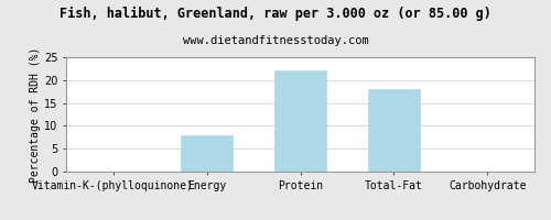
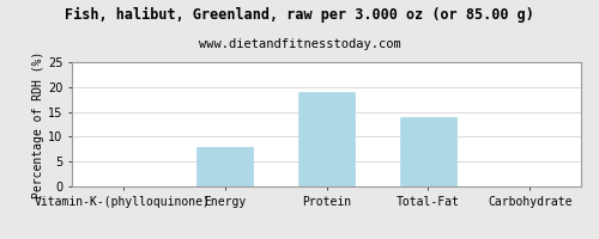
Protein: 22 -> 19
Total-Fat: 18 -> 14
